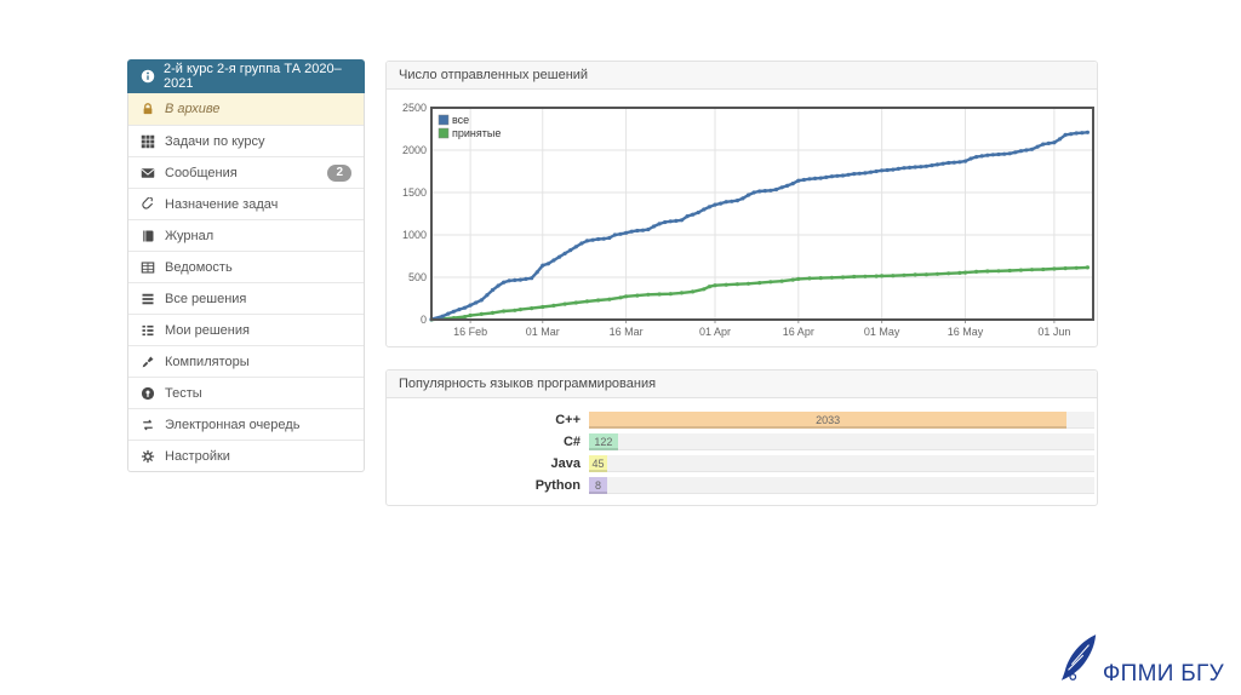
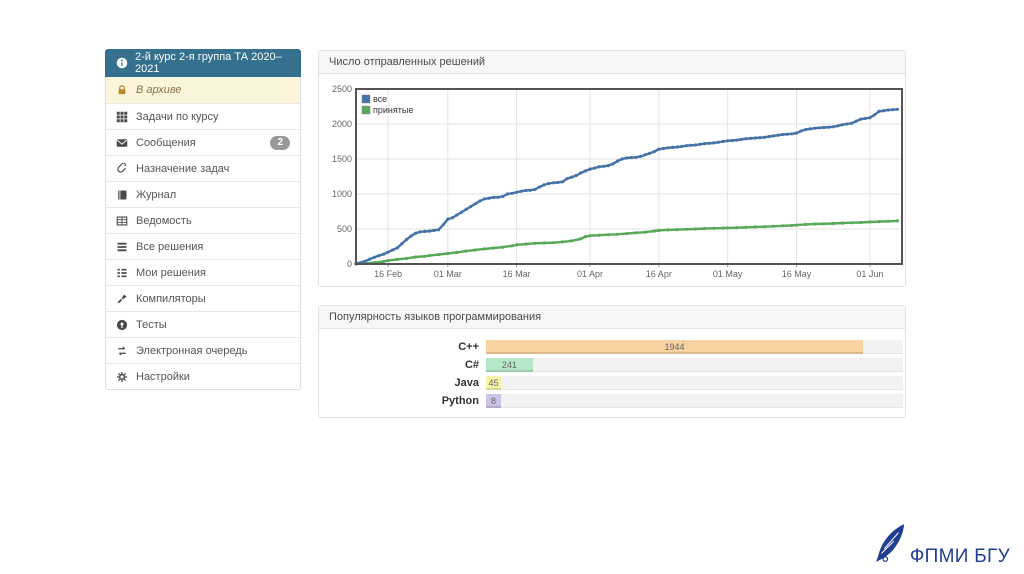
Популярность языков программирования/C++: 2033 -> 1944
Популярность языков программирования/C#: 122 -> 241
